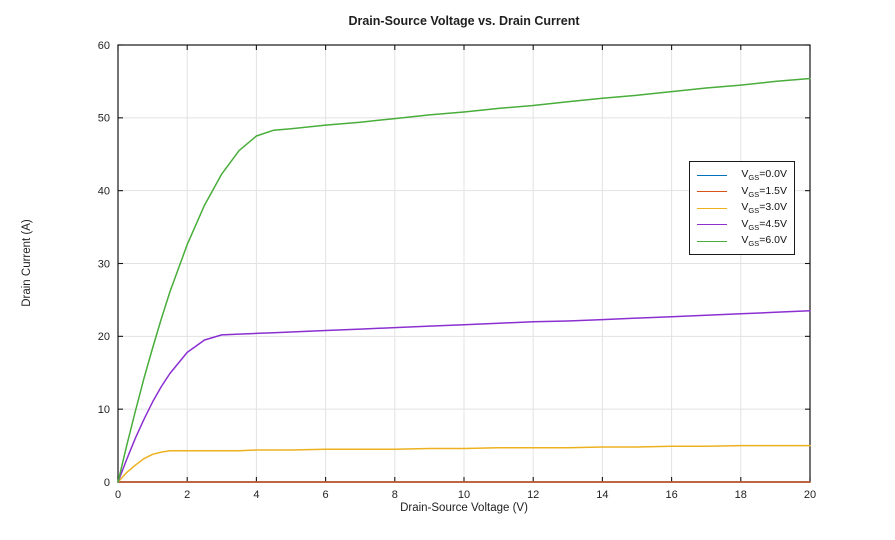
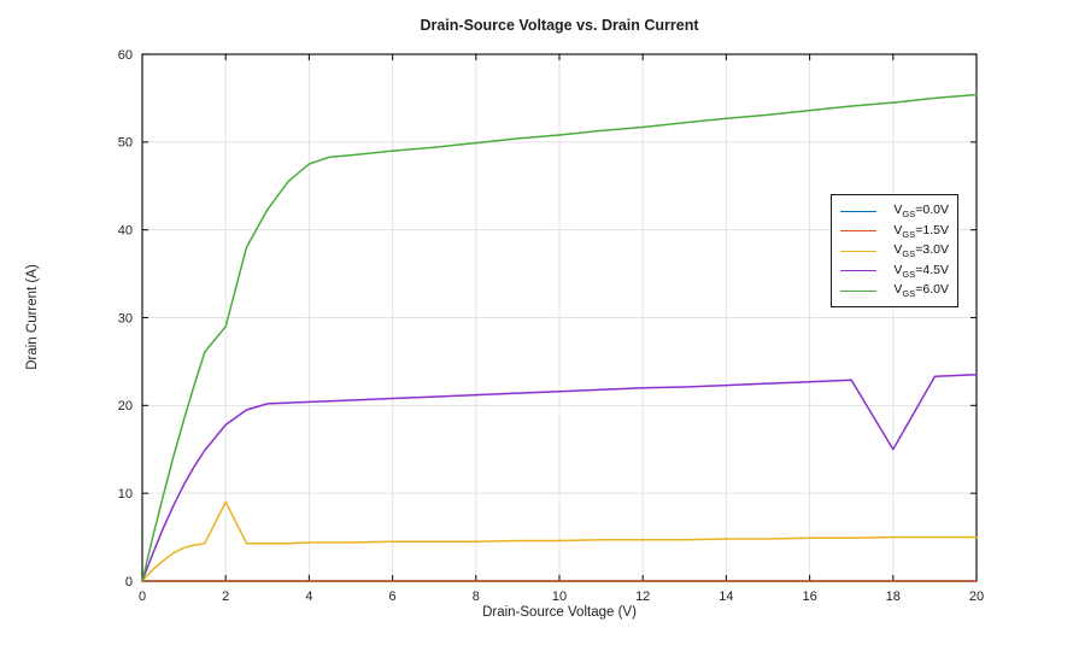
VGS=3.0V/2: 4 -> 9
VGS=6.0V/2: 33 -> 29
VGS=4.5V/18: 23 -> 15
